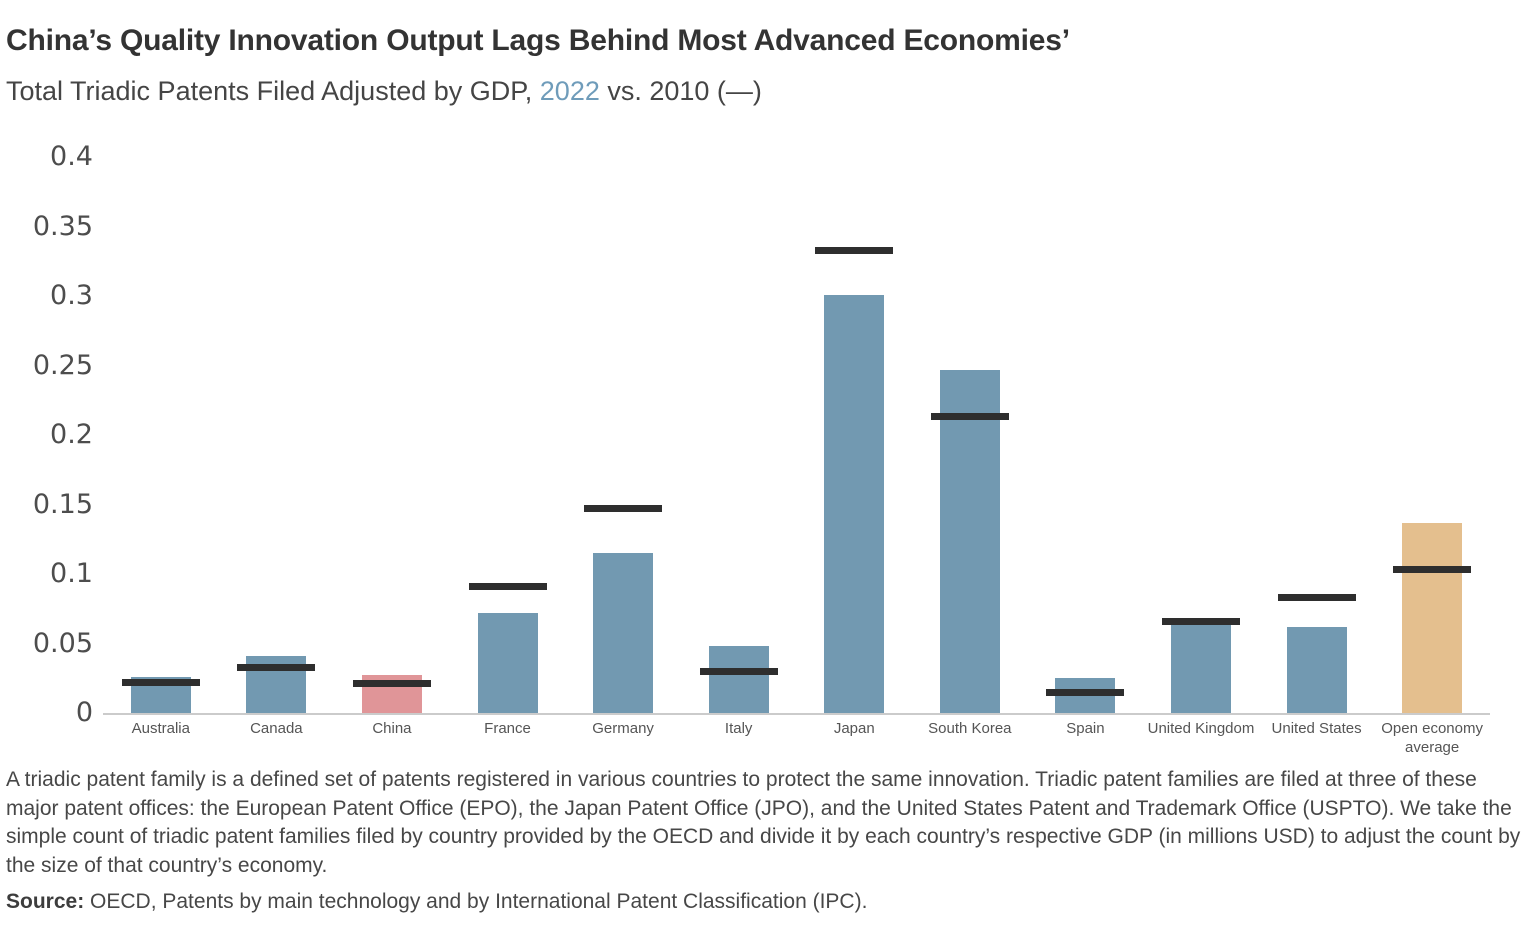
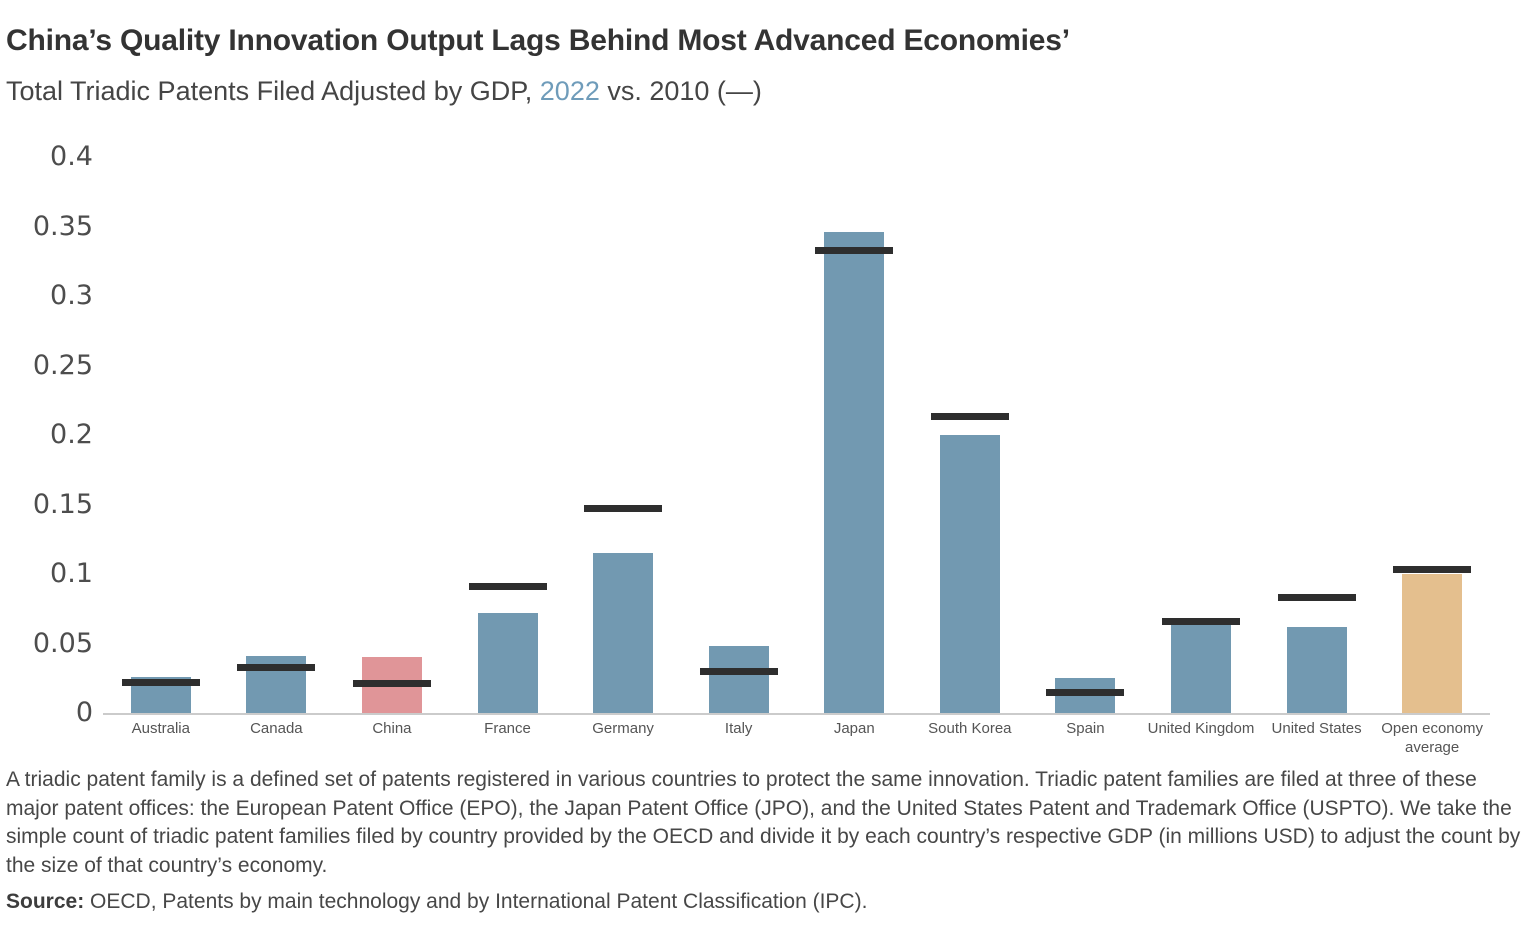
2022/China: 0.027 -> 0.040
2022/Japan: 0.301 -> 0.346
2022/South Korea: 0.247 -> 0.200
2022/Open economy average: 0.137 -> 0.100
